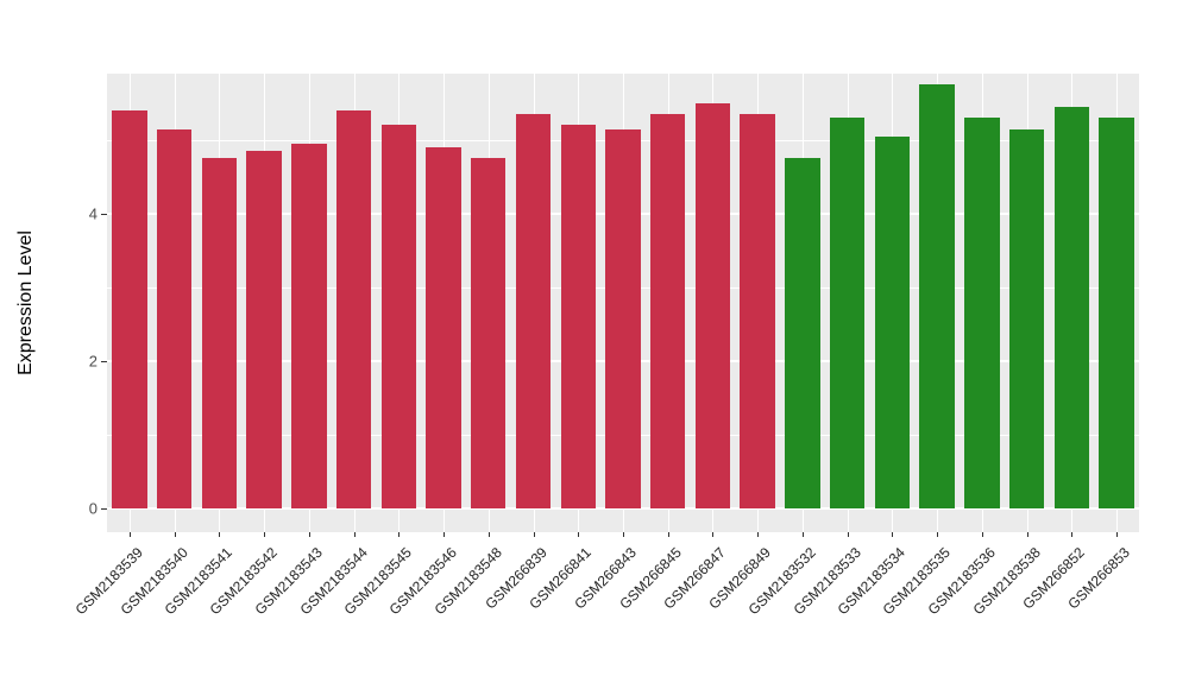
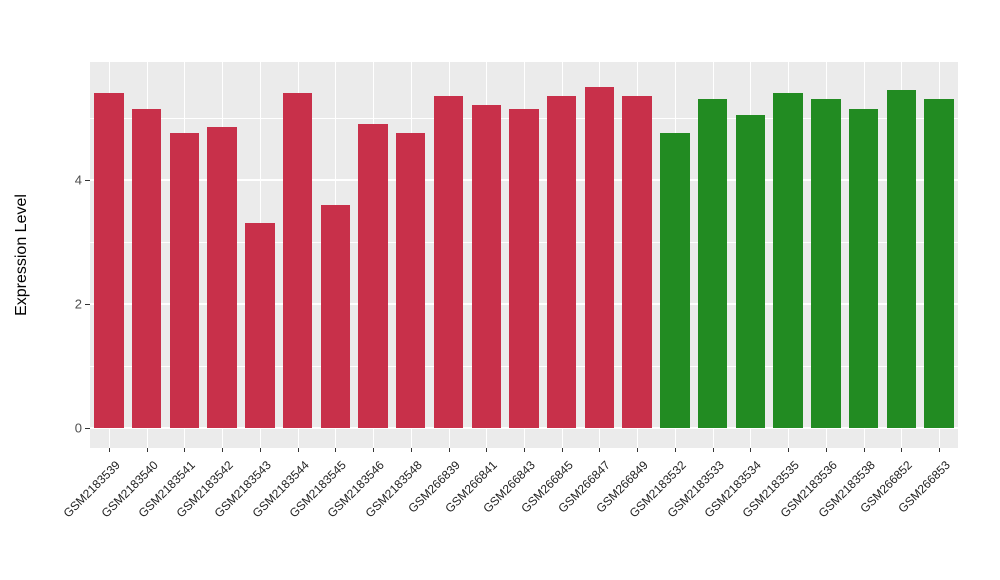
GSM2183543: 5.0 -> 3.3
GSM2183545: 5.2 -> 3.6
GSM2183535: 5.8 -> 5.4
